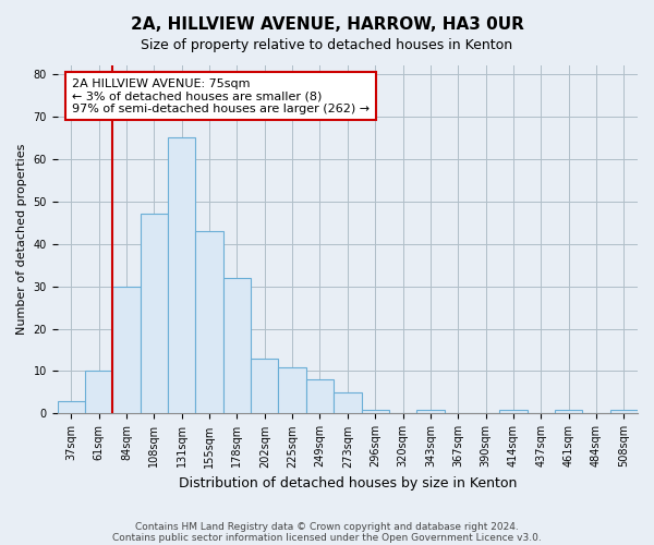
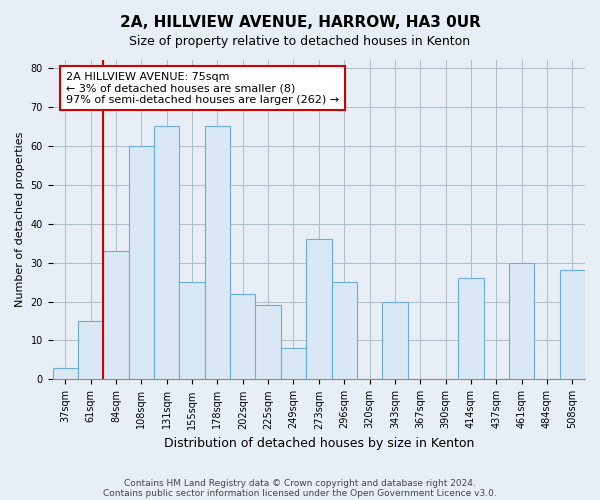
61sqm: 10 -> 15
84sqm: 30 -> 33
108sqm: 47 -> 60
155sqm: 43 -> 25
178sqm: 32 -> 65
202sqm: 13 -> 22
225sqm: 11 -> 19
273sqm: 5 -> 36
296sqm: 1 -> 25
343sqm: 1 -> 20
414sqm: 1 -> 26
461sqm: 1 -> 30
508sqm: 1 -> 28
